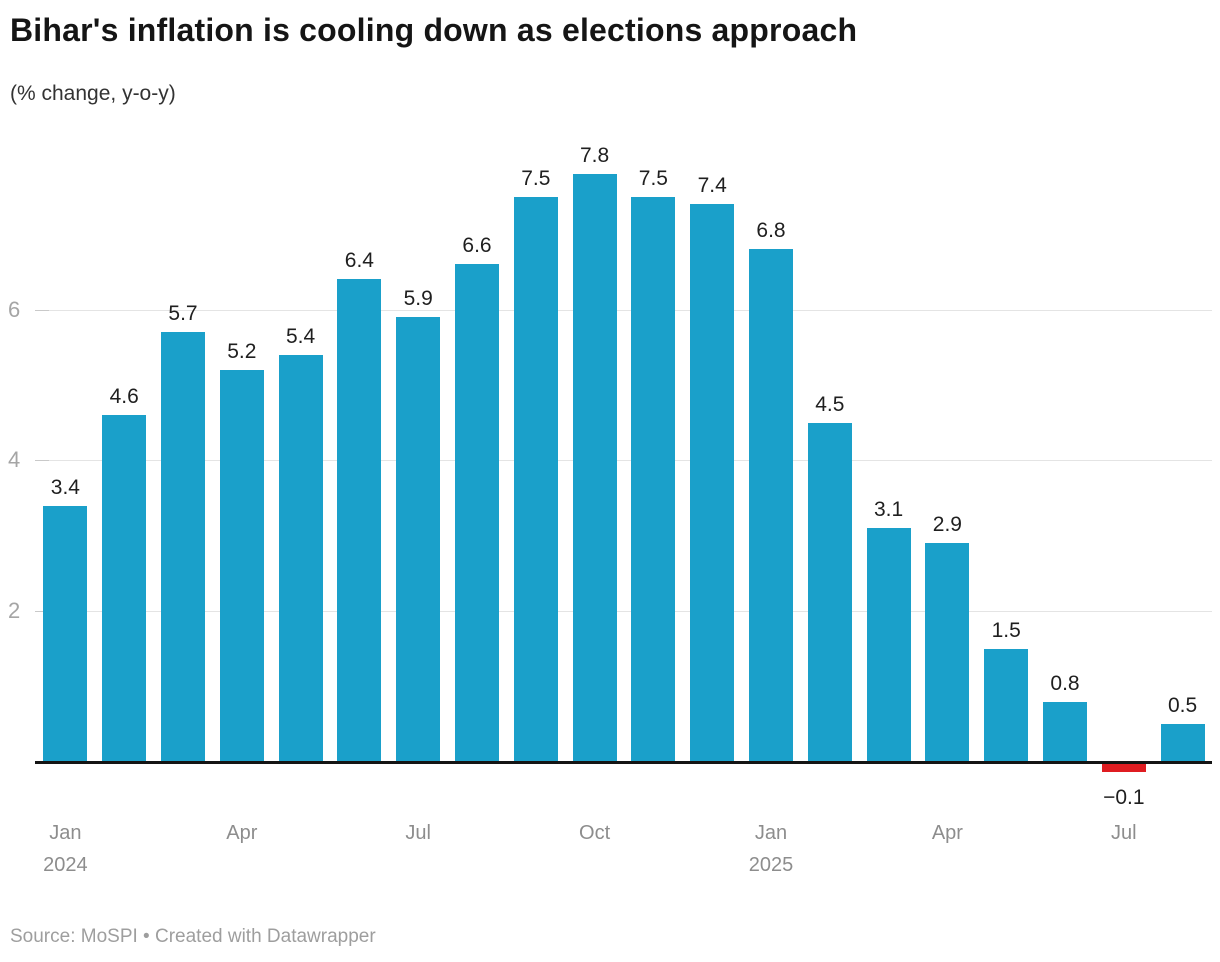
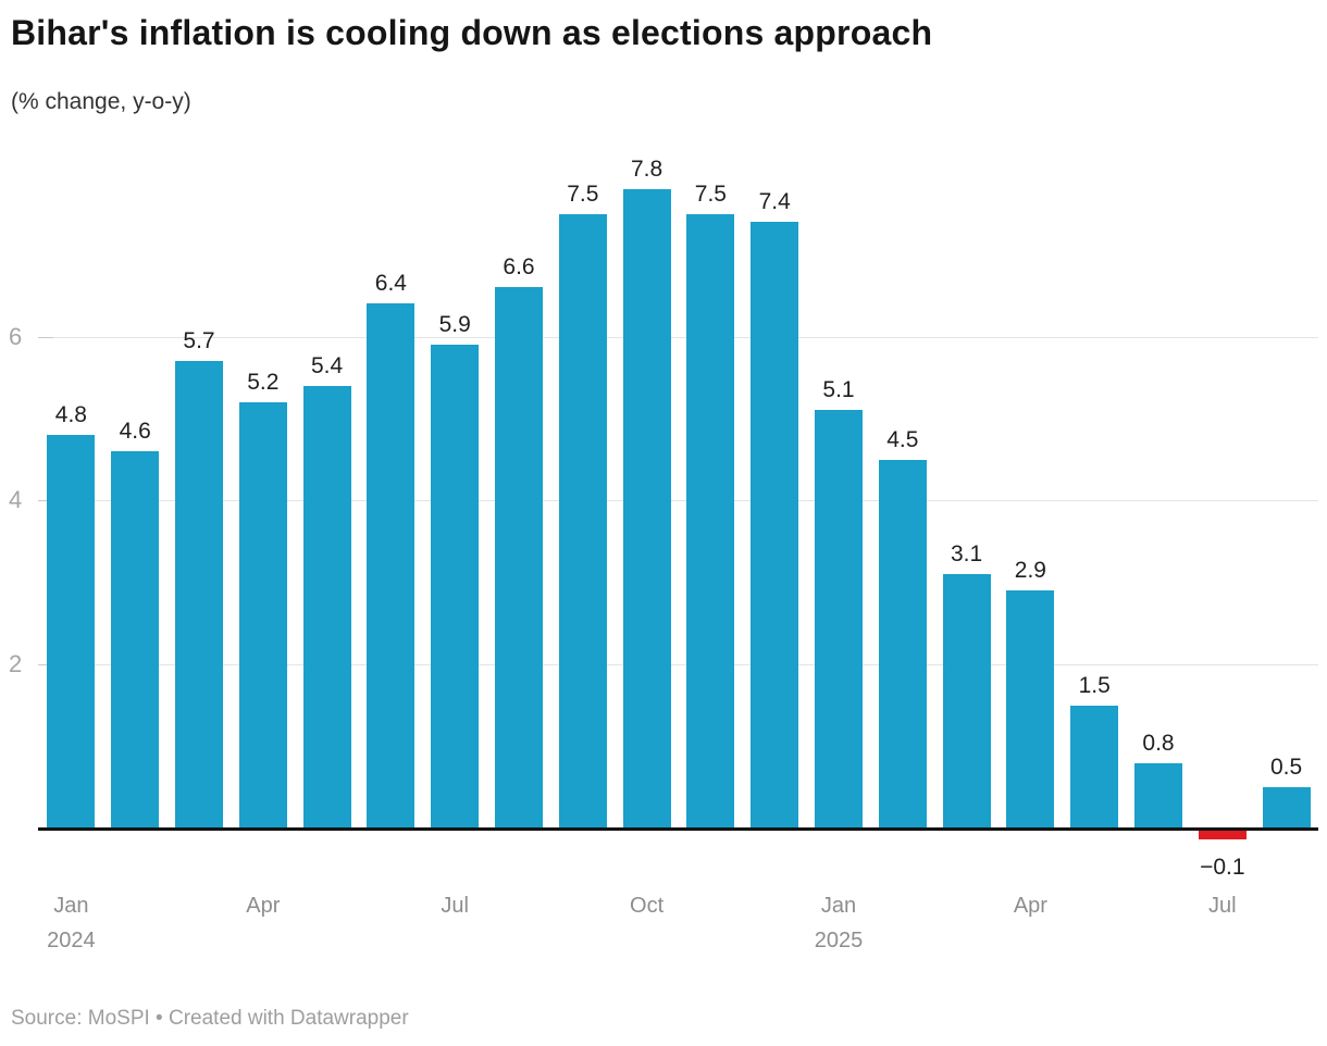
Jan 2024: 3.4 -> 4.8
Jan 2025: 6.8 -> 5.1
